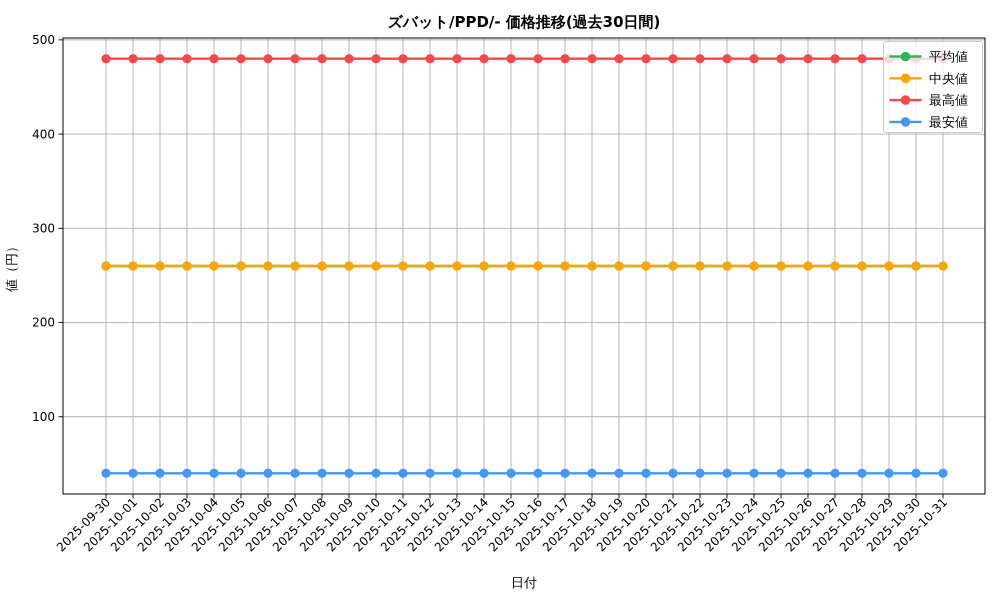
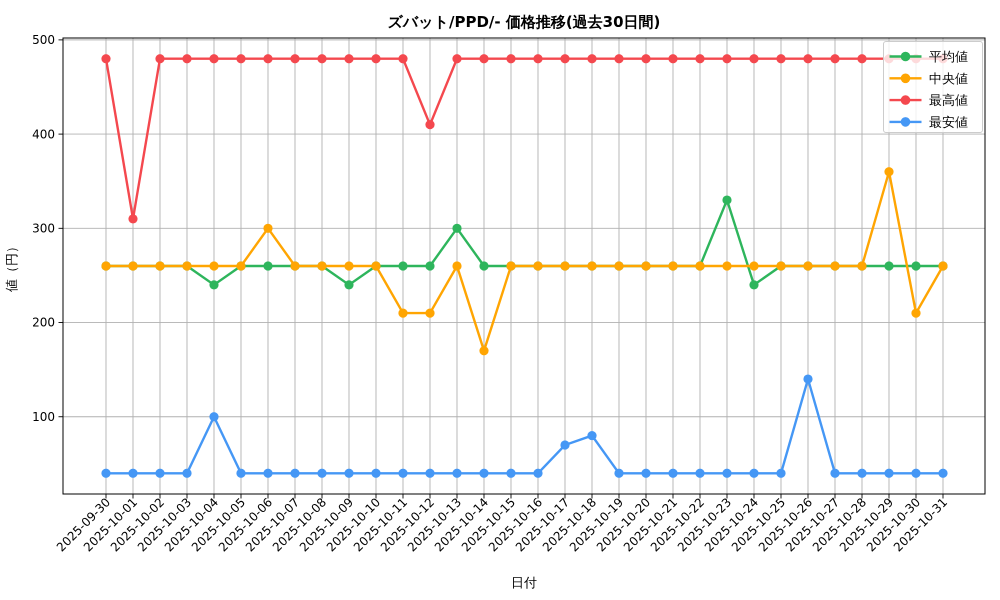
最高値/2025-10-01: 480 -> 310
平均値/2025-10-04: 260 -> 240
最安値/2025-10-04: 40 -> 100
中央値/2025-10-06: 260 -> 300
平均値/2025-10-09: 260 -> 240
中央値/2025-10-11: 260 -> 210
中央値/2025-10-12: 260 -> 210
最高値/2025-10-12: 480 -> 410
平均値/2025-10-13: 260 -> 300
中央値/2025-10-14: 260 -> 170
最安値/2025-10-17: 40 -> 70
最安値/2025-10-18: 40 -> 80
平均値/2025-10-23: 260 -> 330
平均値/2025-10-24: 260 -> 240
最安値/2025-10-26: 40 -> 140
中央値/2025-10-29: 260 -> 360
中央値/2025-10-30: 260 -> 210
